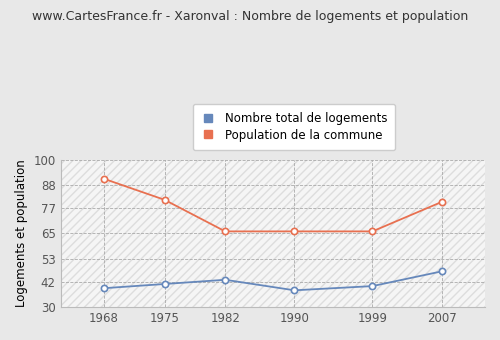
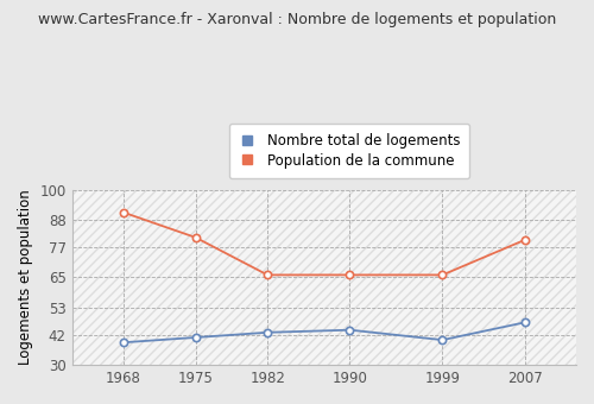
Nombre total de logements/1990: 38 -> 44
